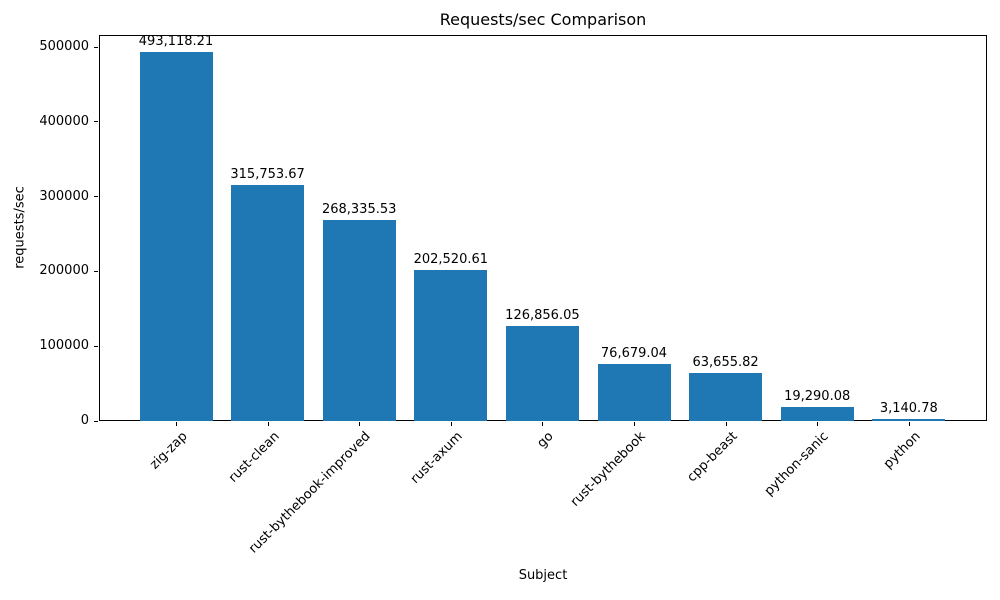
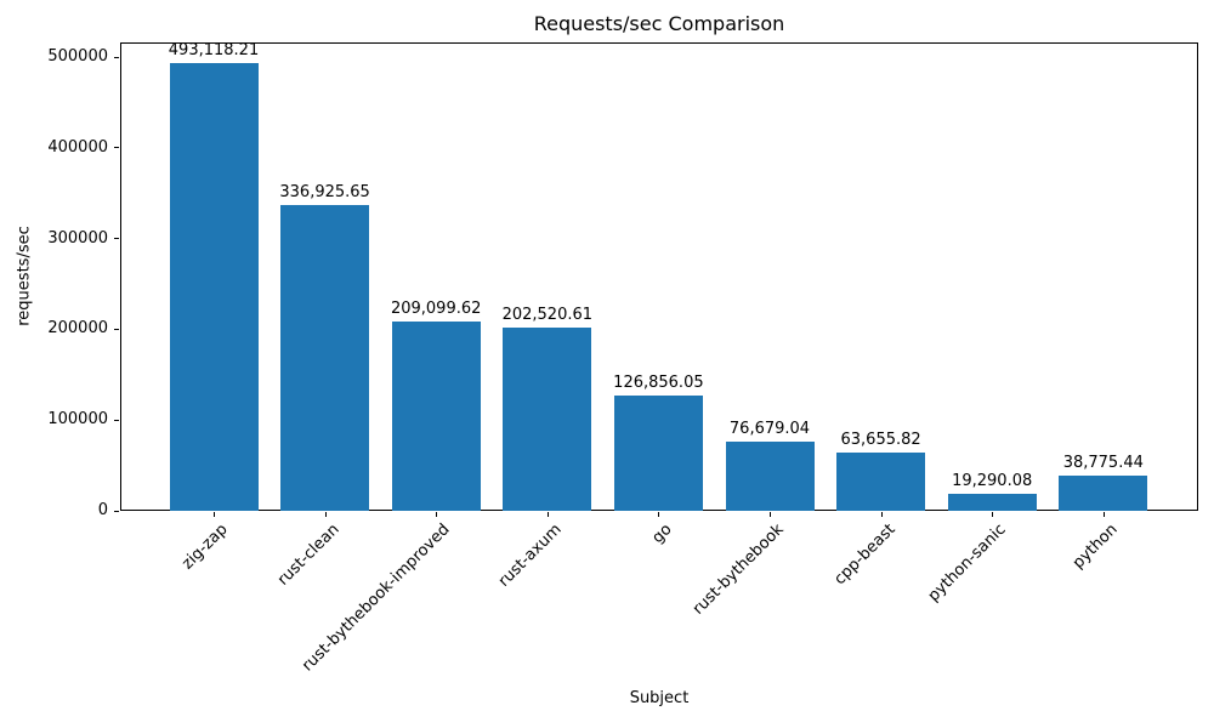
rust-clean: 315,753.67 -> 336,925.65
rust-bythebook-improved: 268,335.53 -> 209,099.62
python: 3,140.78 -> 38,775.44
